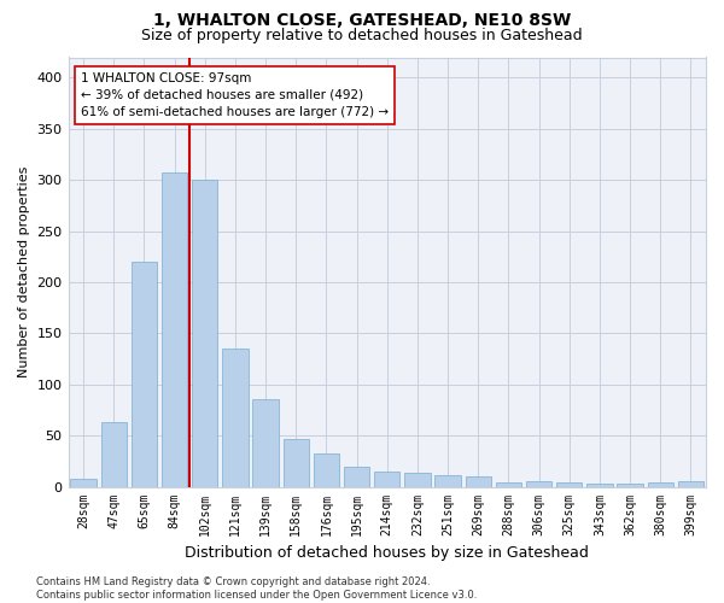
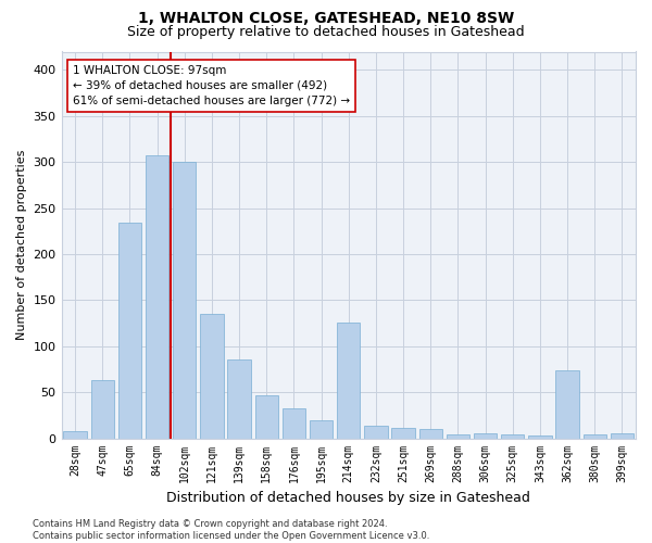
65sqm: 220 -> 234
214sqm: 15 -> 126
362sqm: 3 -> 74
